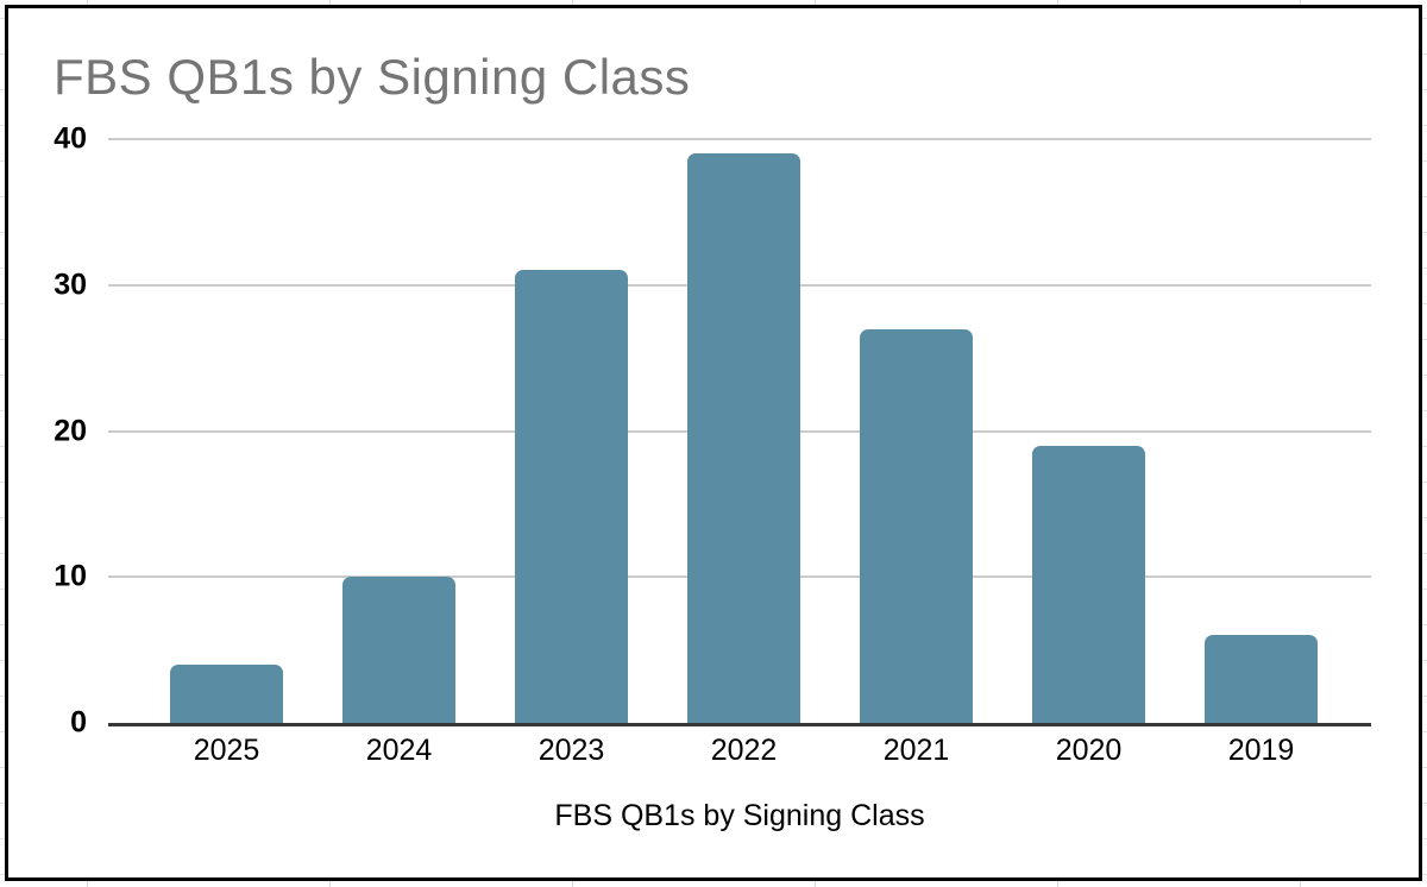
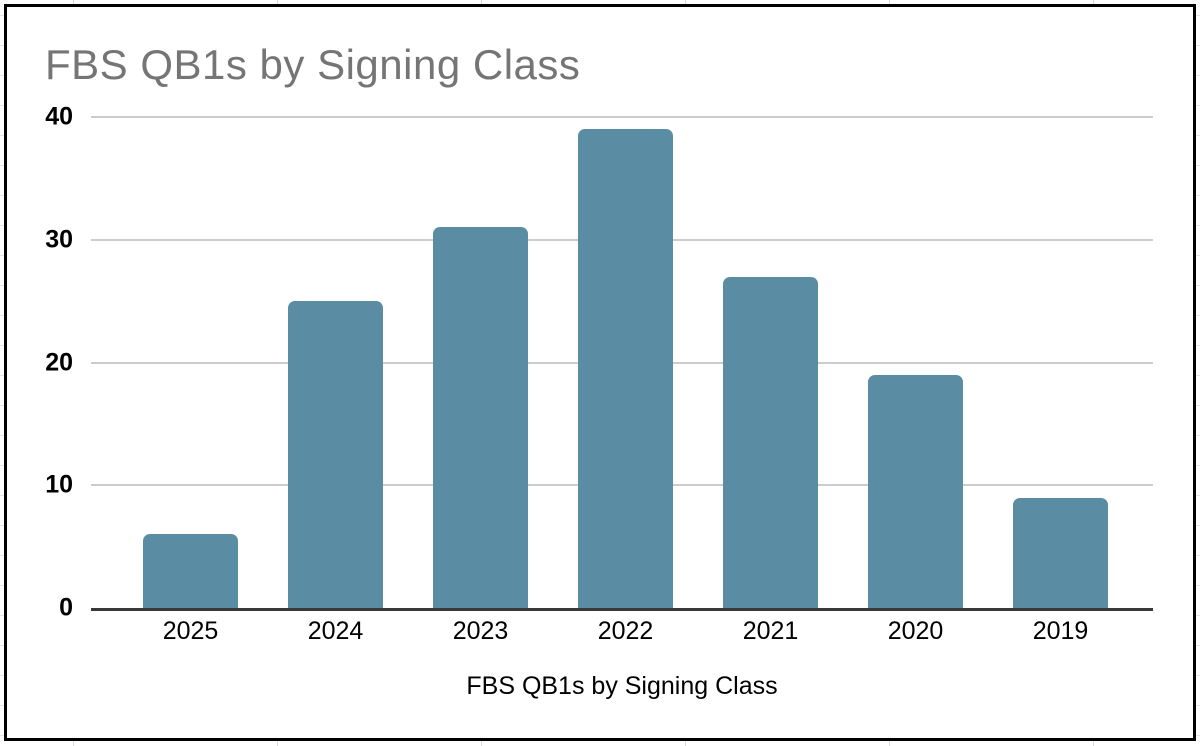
2025: 4 -> 6
2024: 10 -> 25
2019: 6 -> 9
